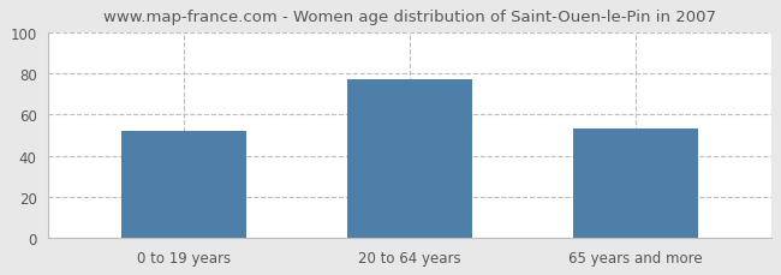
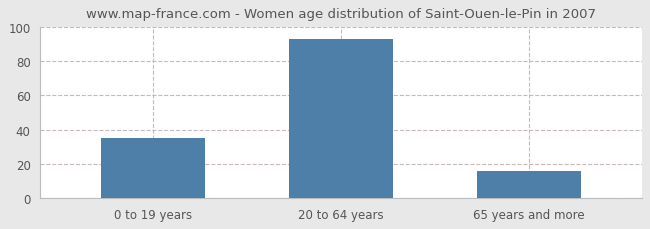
0 to 19 years: 52 -> 35
20 to 64 years: 77 -> 93
65 years and more: 53 -> 16
